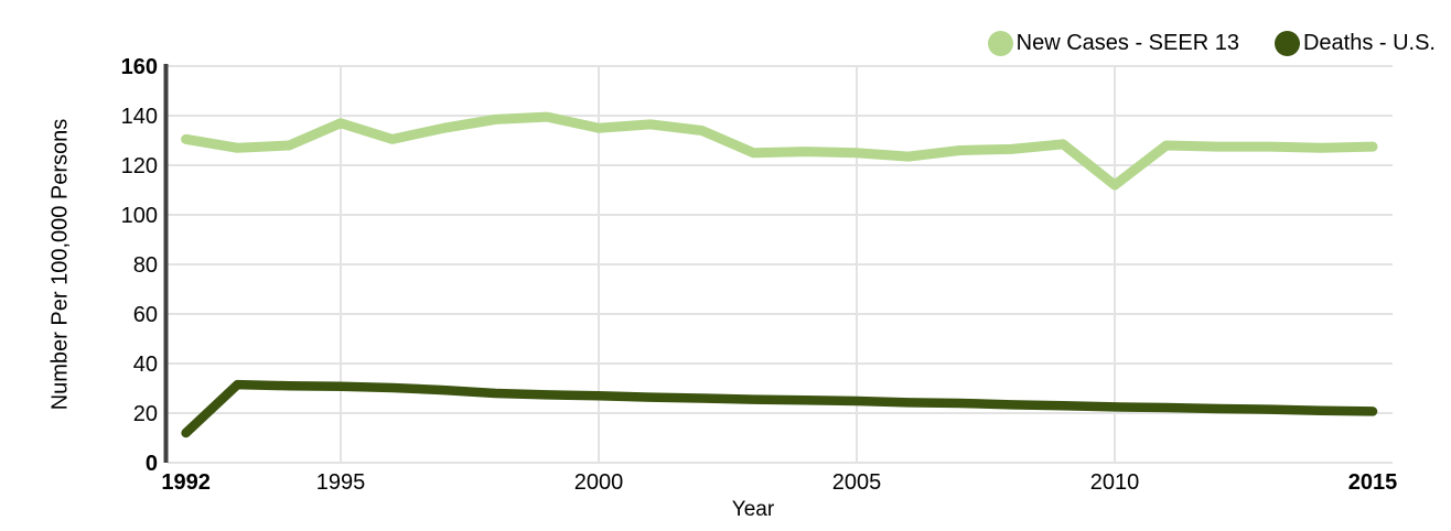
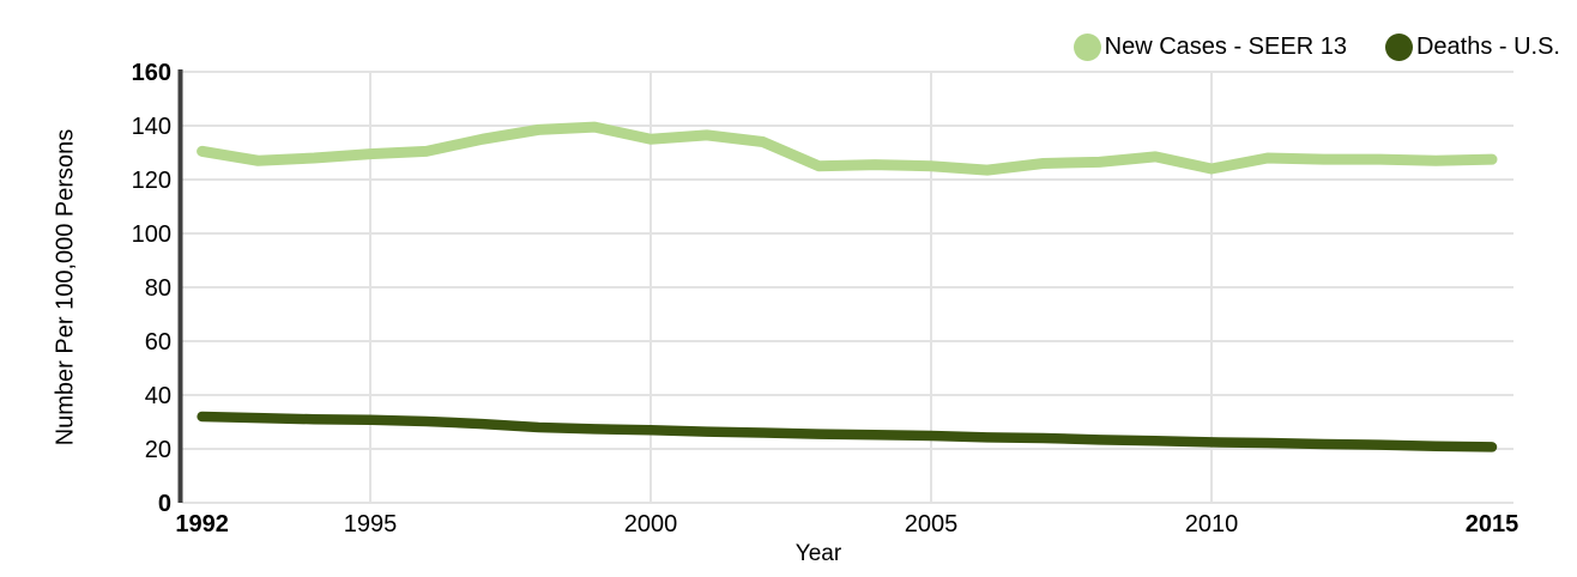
Deaths - U.S./1992: 12 -> 32
New Cases - SEER 13/1995: 137 -> 130
New Cases - SEER 13/2010: 112 -> 124
